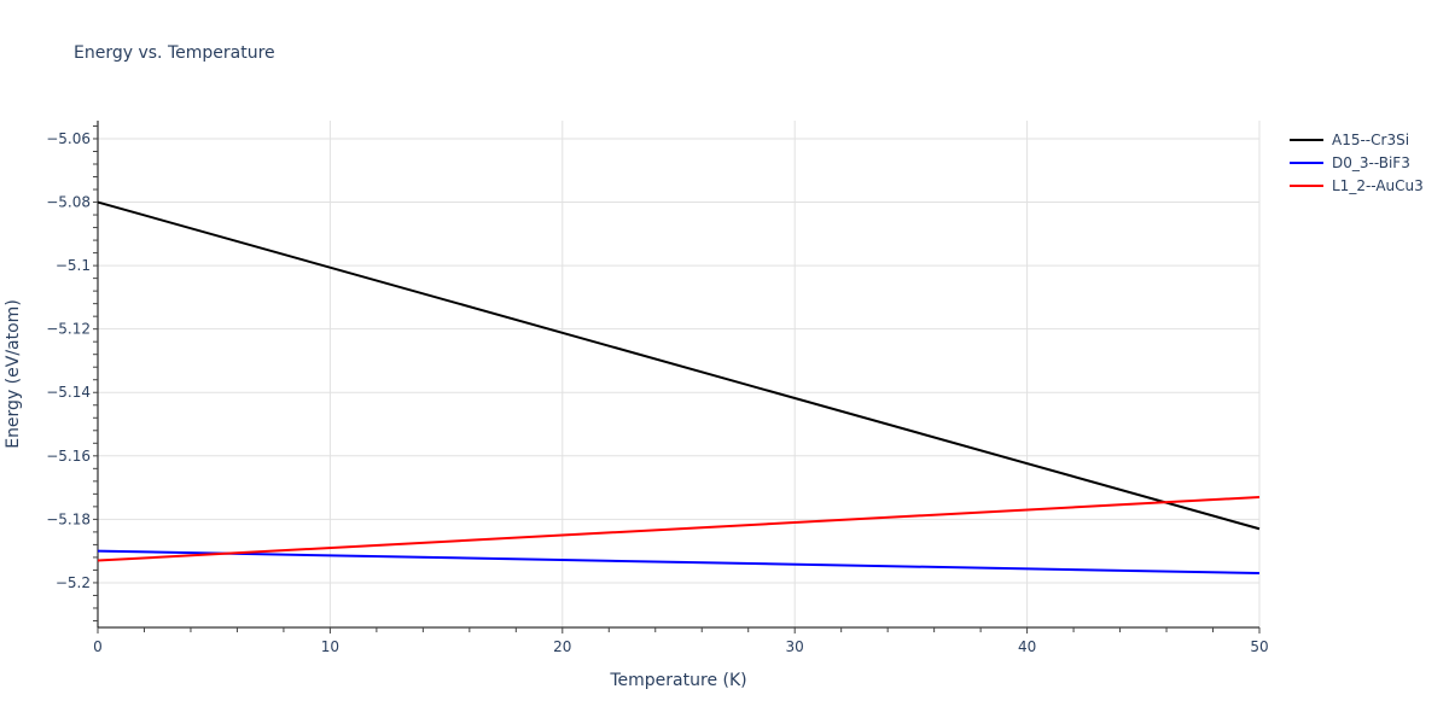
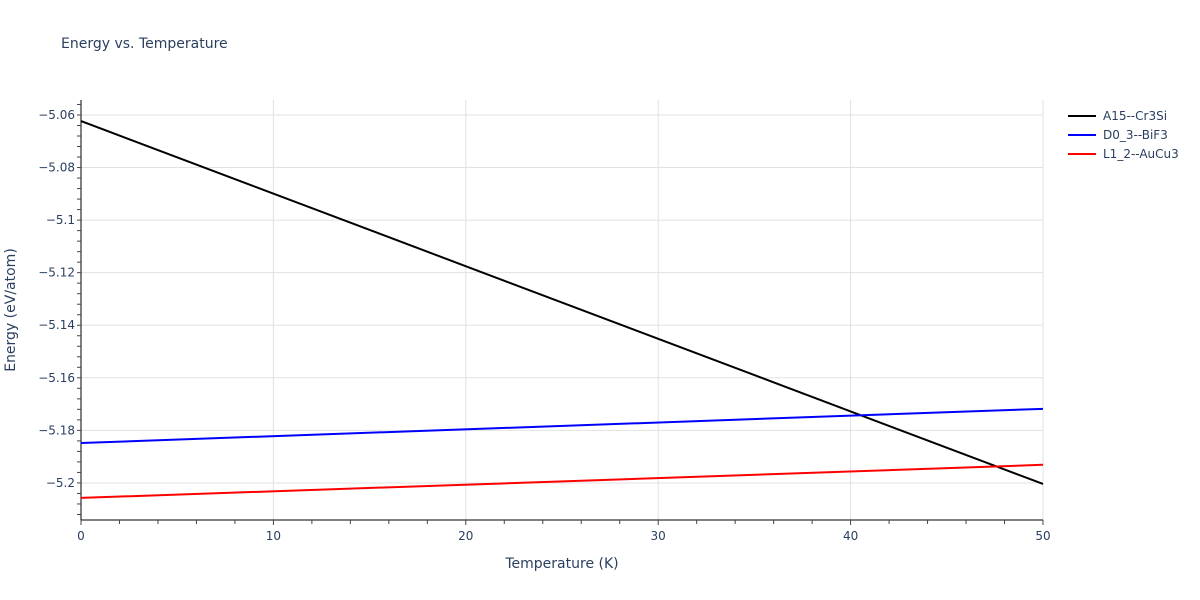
A15--Cr3Si/0: -5.080 -> -5.062
D0_3--BiF3/0: -5.190 -> -5.185
L1_2--AuCu3/0: -5.193 -> -5.206
A15--Cr3Si/50: -5.183 -> -5.200
D0_3--BiF3/50: -5.197 -> -5.172
L1_2--AuCu3/50: -5.173 -> -5.193
